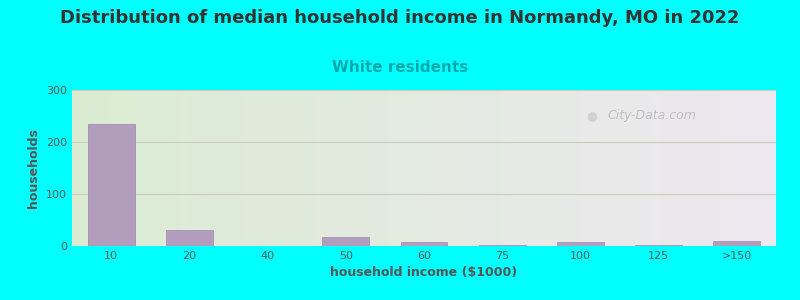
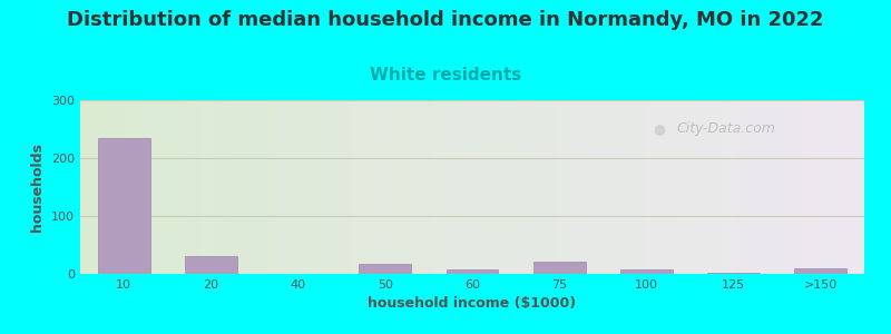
75: 2 -> 22
